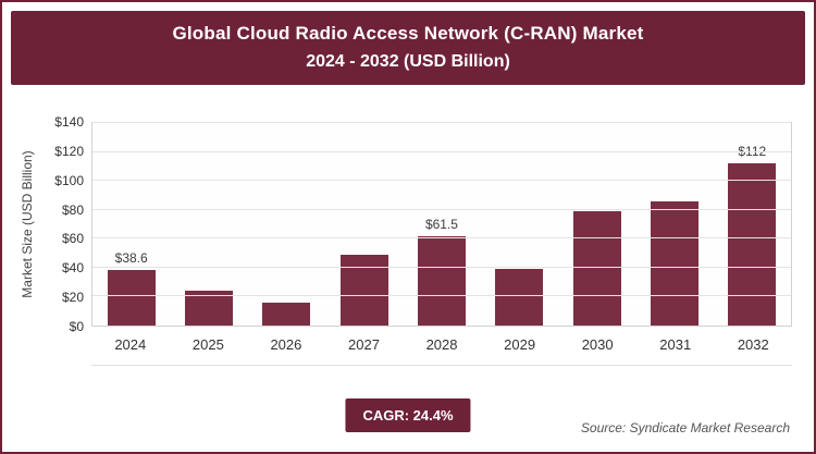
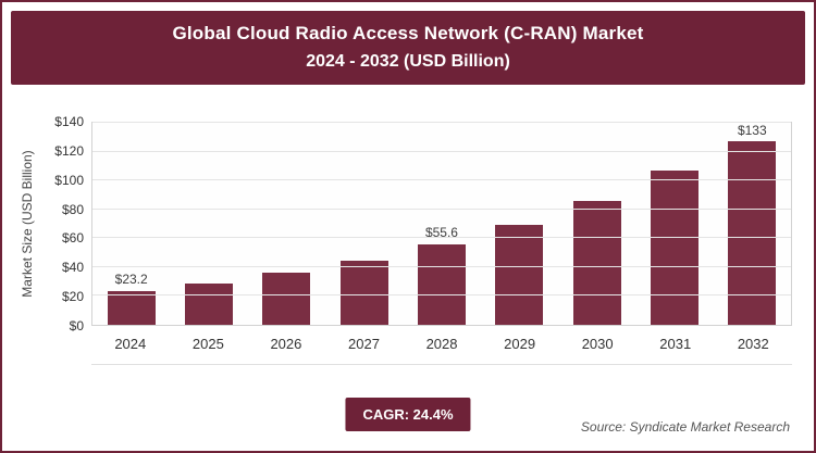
2024: $38.6 -> $23.2
2025: $24 -> $29
2026: $16 -> $36
2027: $49 -> $45
2028: $61.5 -> $55.6
2029: $39 -> $69
2030: $79 -> $86
2031: $86 -> $107
2032: $112 -> $133
